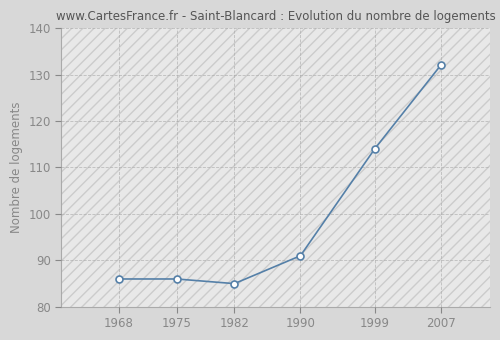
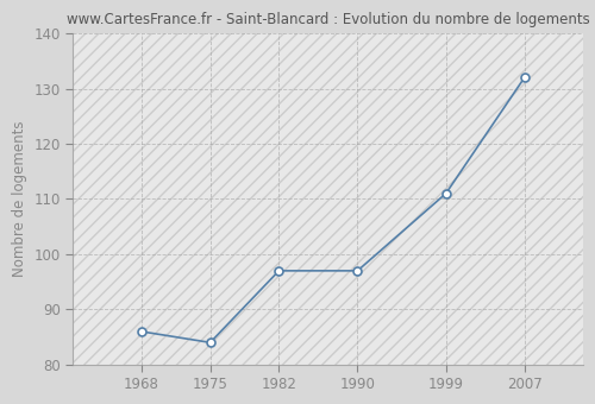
1975: 86 -> 84
1982: 85 -> 97
1990: 91 -> 97
1999: 114 -> 111
